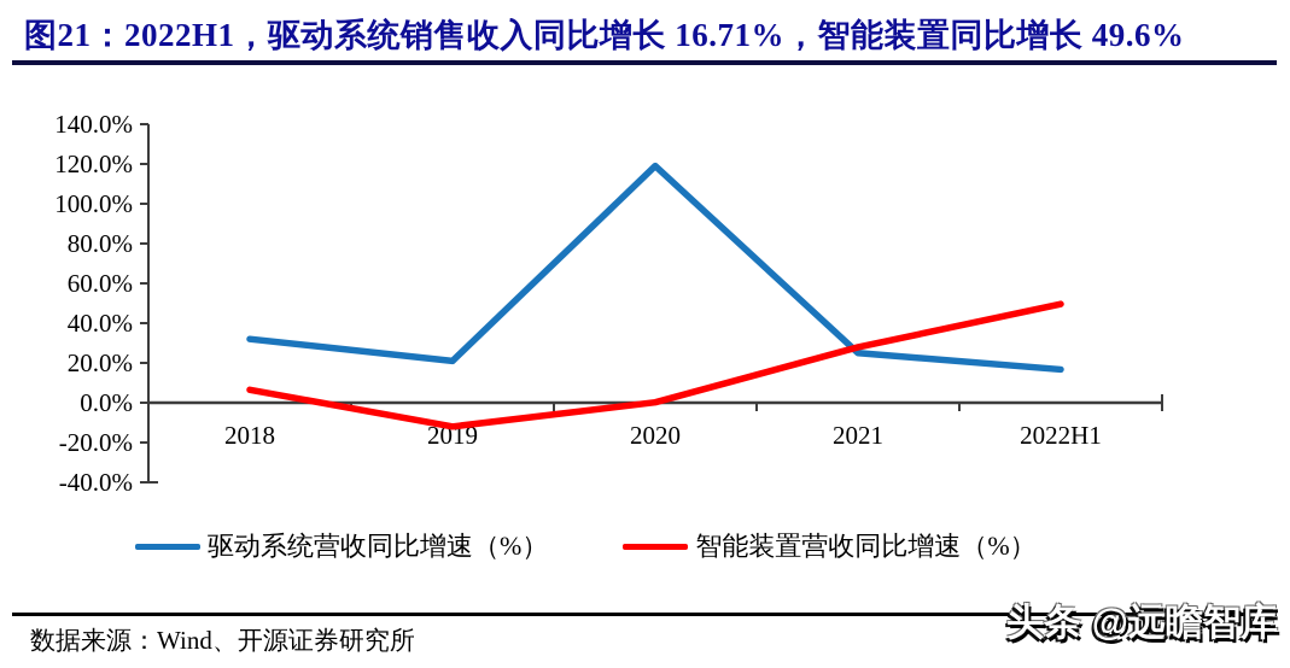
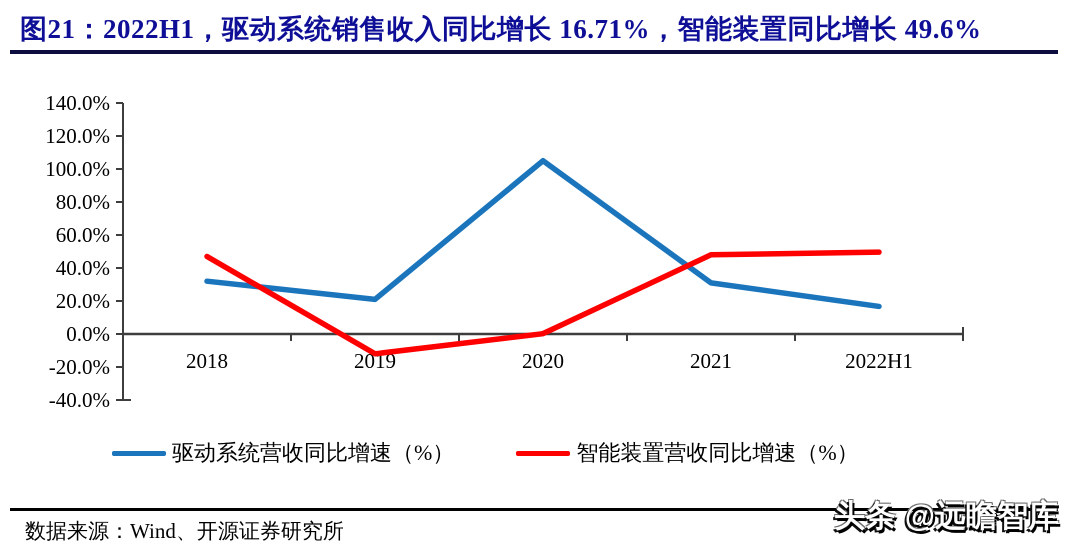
智能装置营收同比增速（%）/2018: 6% -> 47%
驱动系统营收同比增速（%）/2020: 119% -> 105%
驱动系统营收同比增速（%）/2021: 25% -> 31%
智能装置营收同比增速（%）/2021: 28% -> 48%
